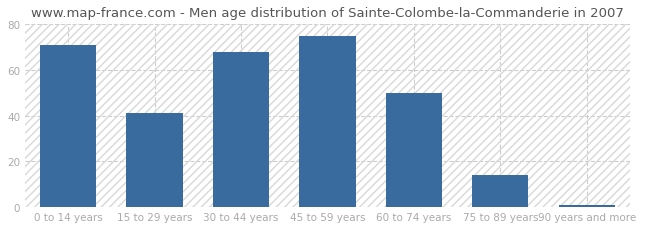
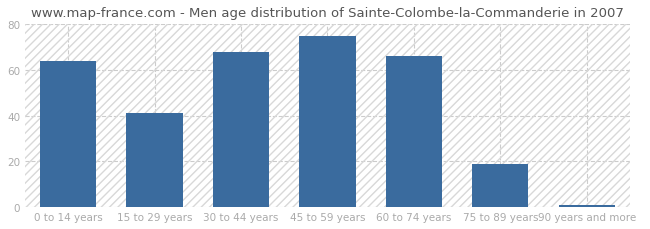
0 to 14 years: 71 -> 64
60 to 74 years: 50 -> 66
75 to 89 years: 14 -> 19
